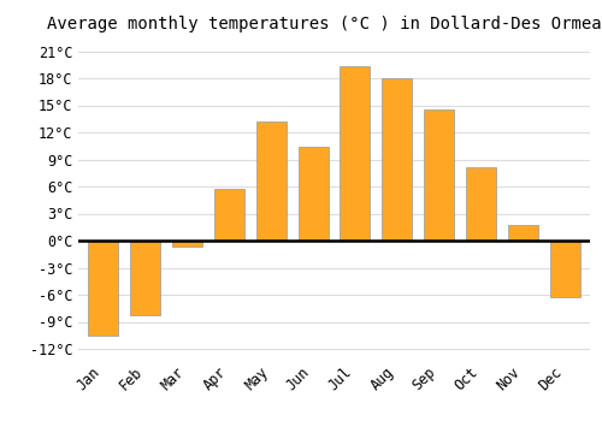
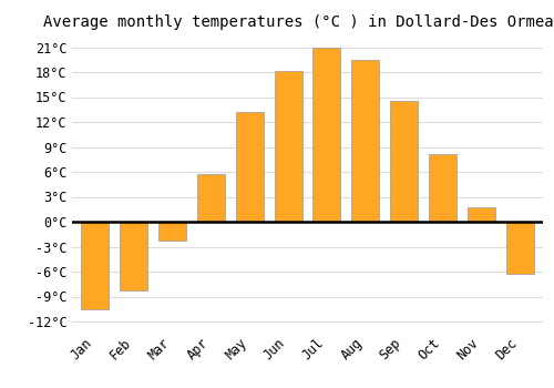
Mar: -0.6°C -> -2.2°C
Jun: 10.4°C -> 18.2°C
Jul: 19.4°C -> 21.0°C
Aug: 18.0°C -> 19.5°C
